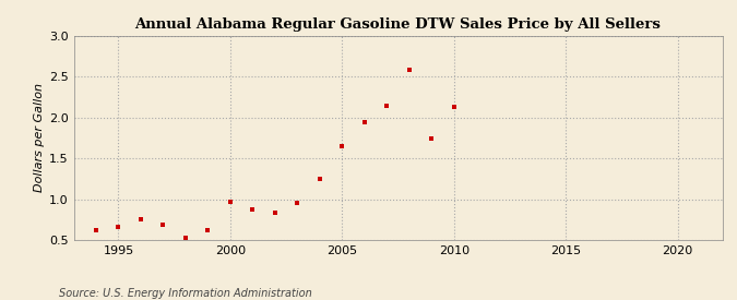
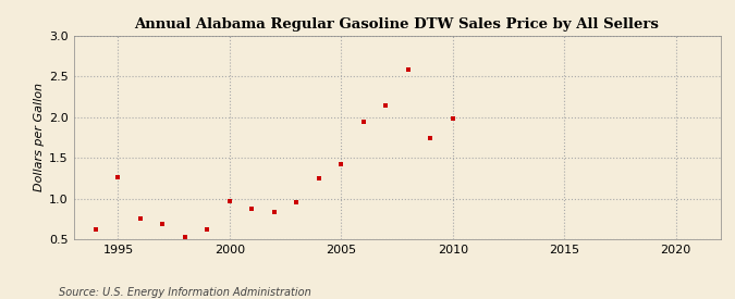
1995: 0.66 -> 1.26
2005: 1.65 -> 1.42
2010: 2.13 -> 1.98
